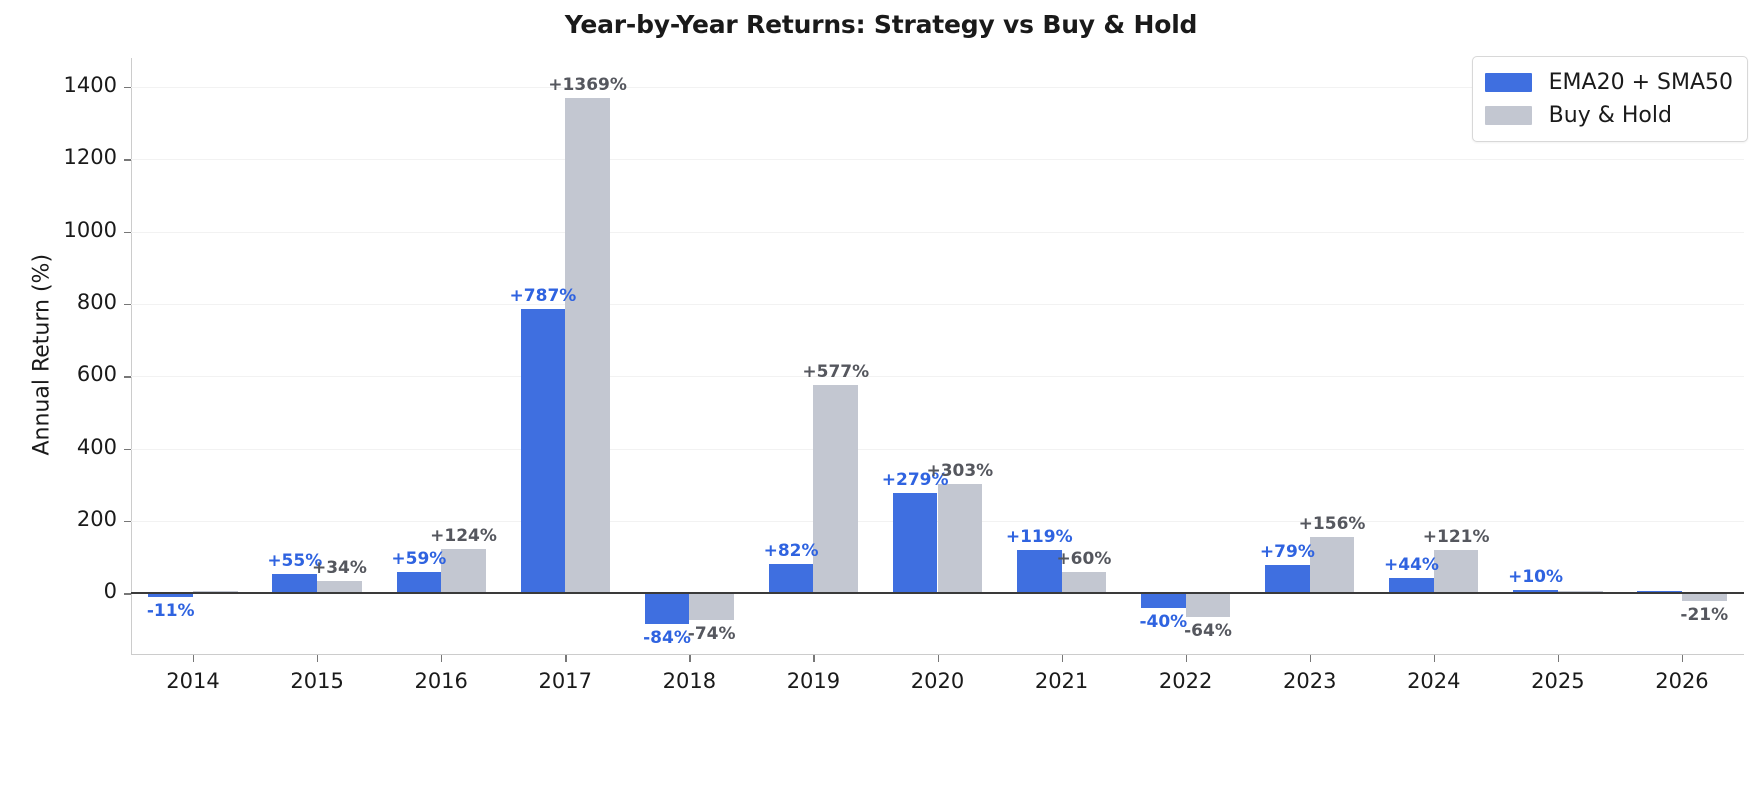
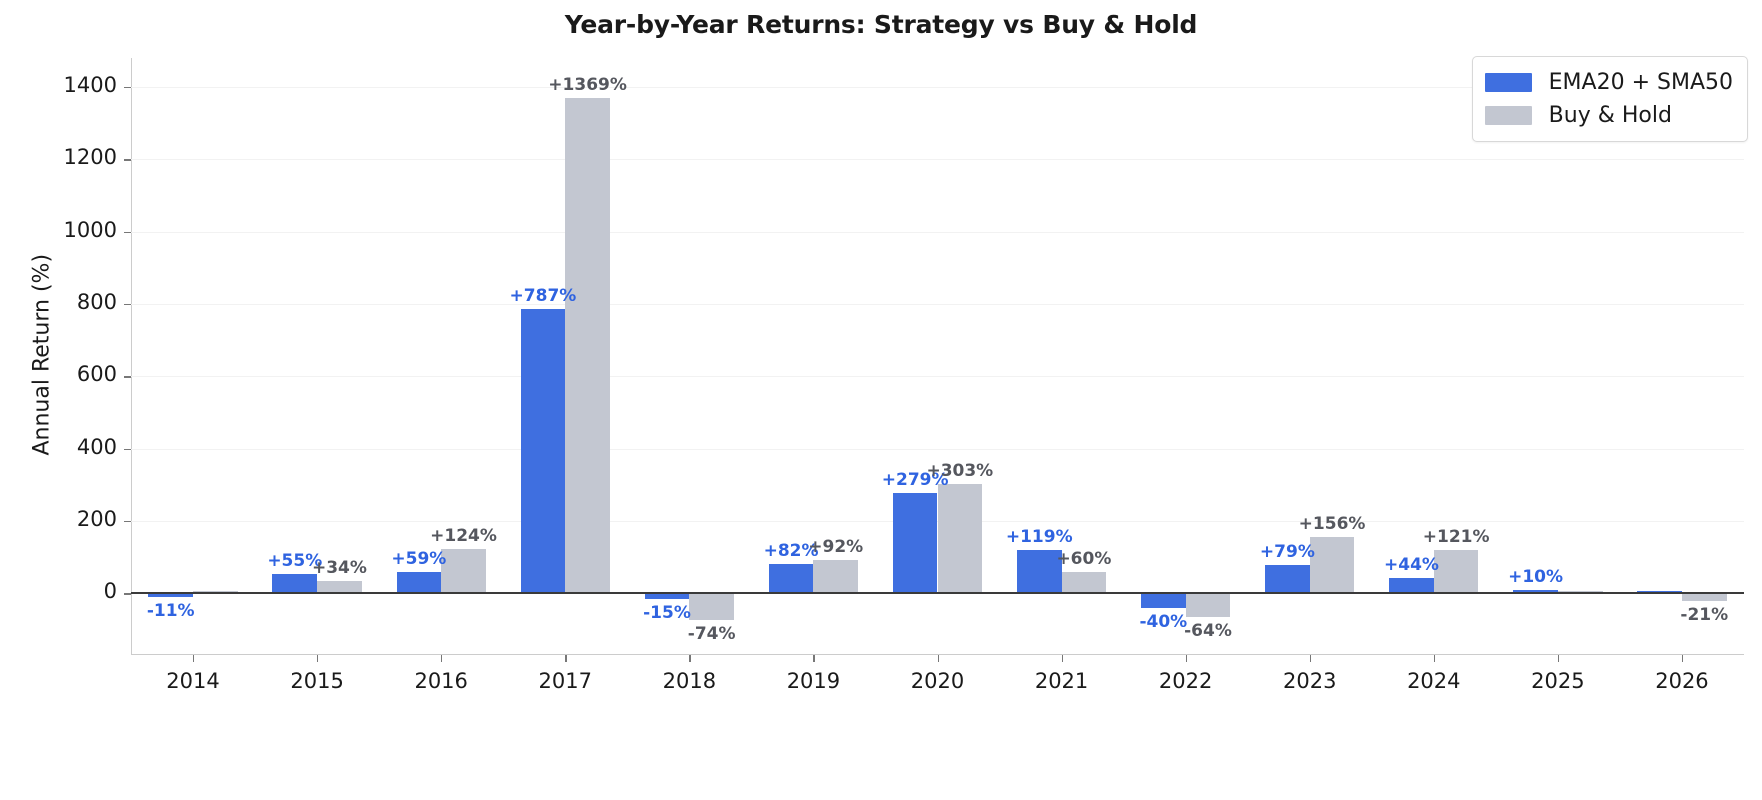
EMA20 + SMA50/2018: -84% -> -15%
Buy & Hold/2019: +577% -> +92%
